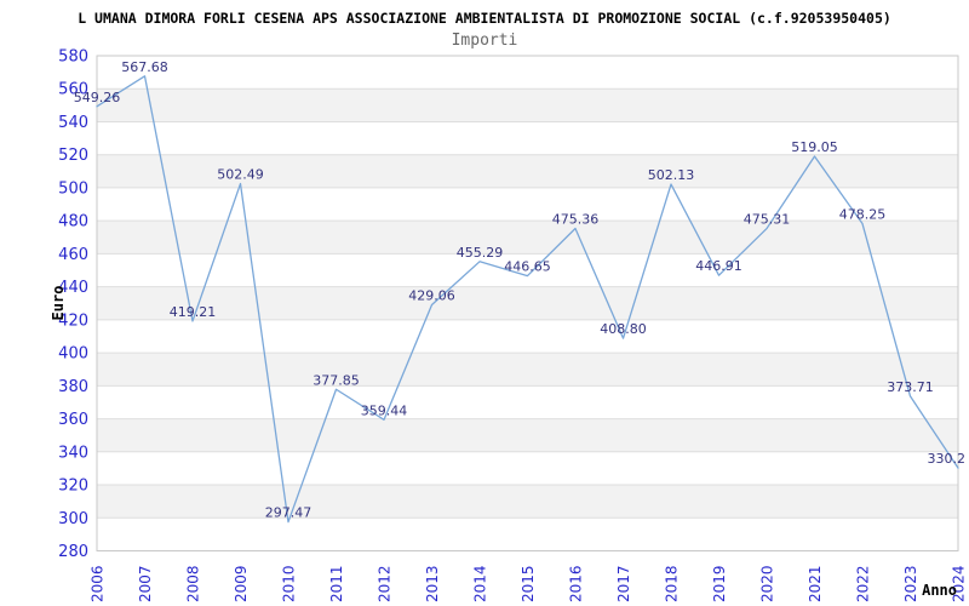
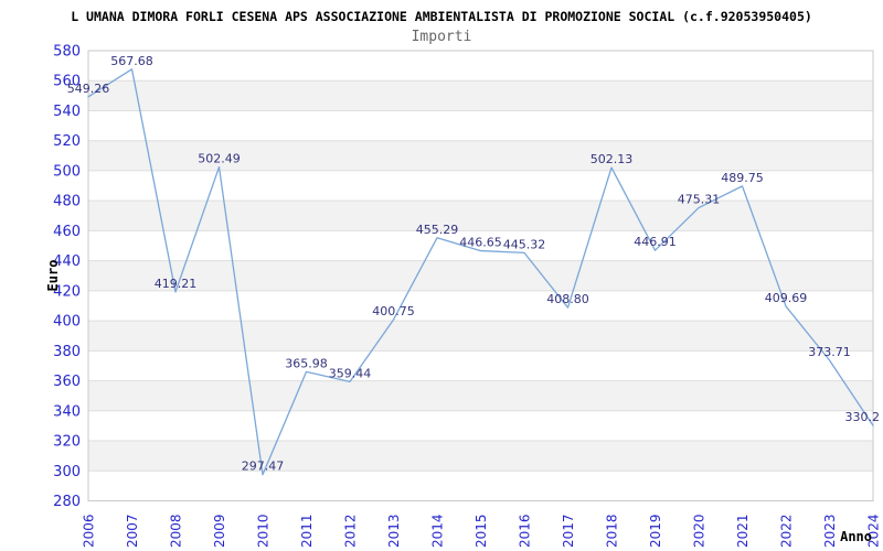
2011: 377.85 -> 365.98
2013: 429.06 -> 400.75
2016: 475.36 -> 445.32
2021: 519.05 -> 489.75
2022: 478.25 -> 409.69
